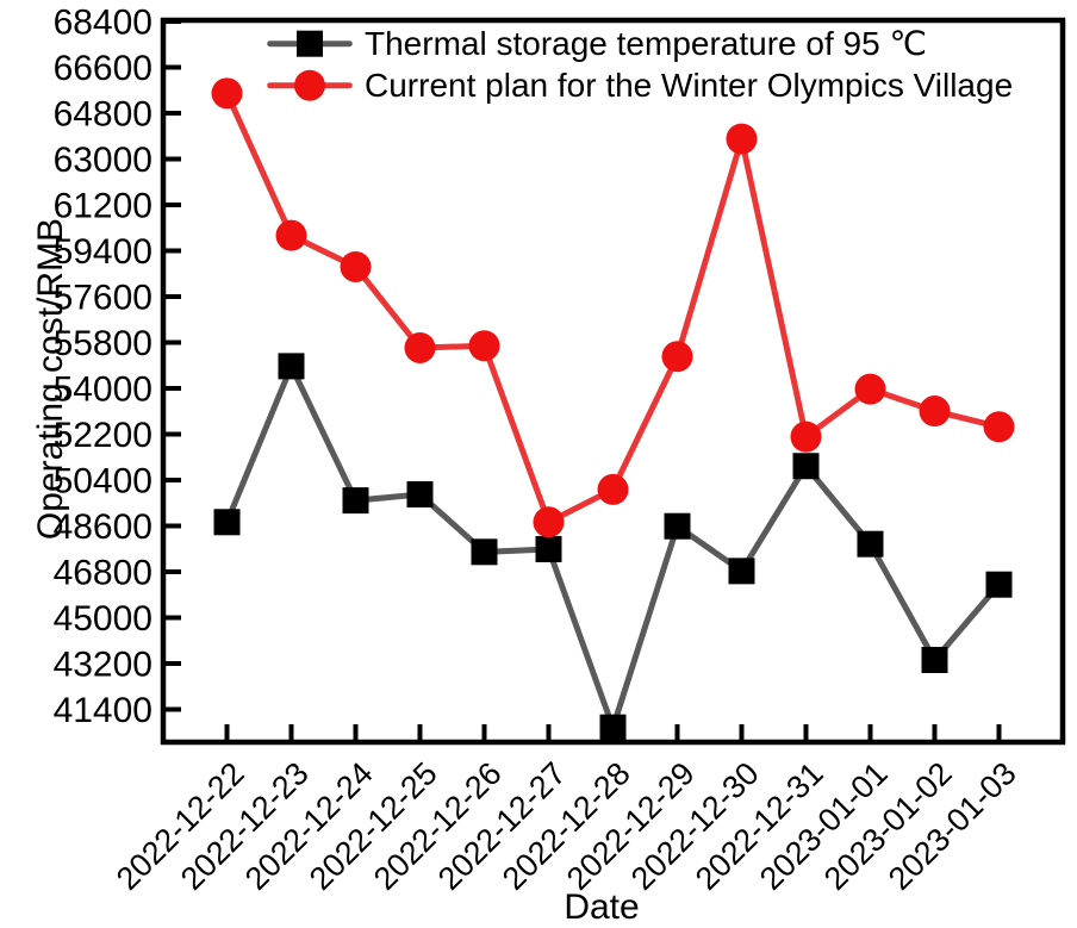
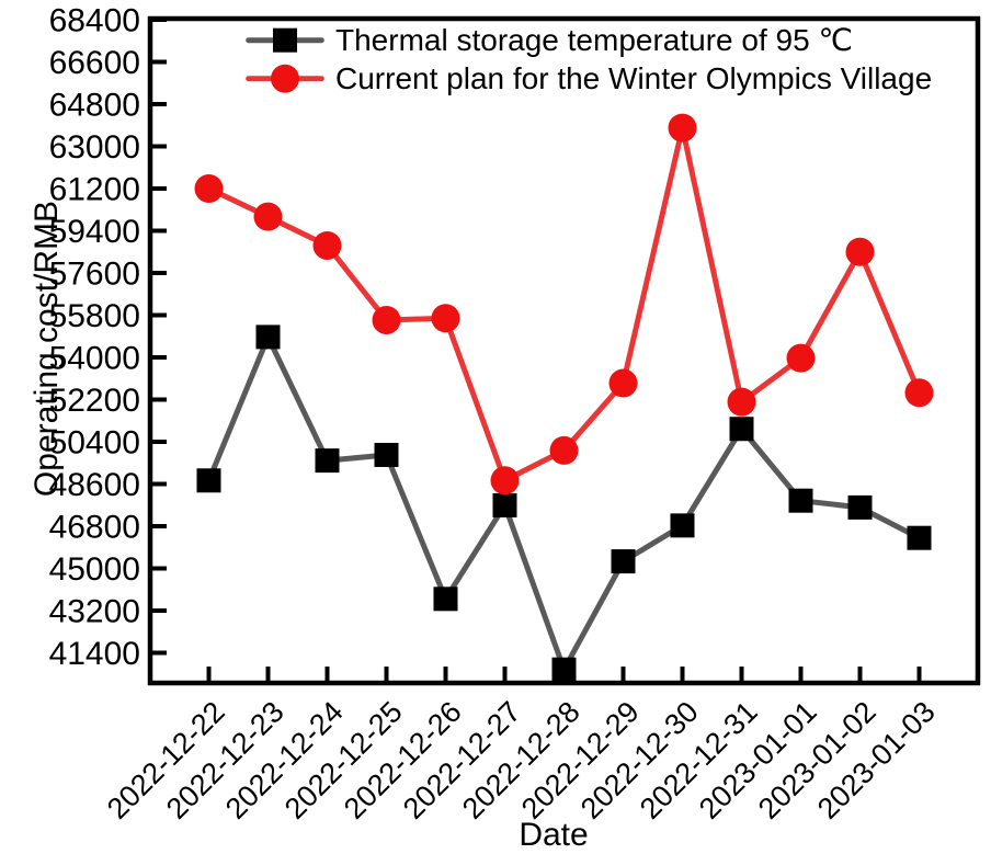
Current plan for the Winter Olympics Village/2022-12-22: 65600 -> 61200
Thermal storage temperature of 95 ℃/2022-12-26: 47600 -> 43700
Thermal storage temperature of 95 ℃/2022-12-29: 48600 -> 45300
Current plan for the Winter Olympics Village/2022-12-29: 55200 -> 52900
Thermal storage temperature of 95 ℃/2023-01-02: 43300 -> 47600
Current plan for the Winter Olympics Village/2023-01-02: 53100 -> 58500
